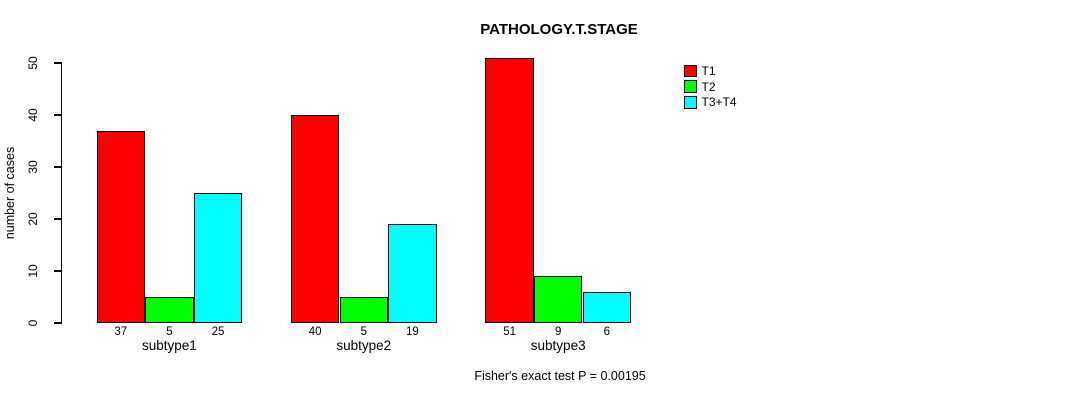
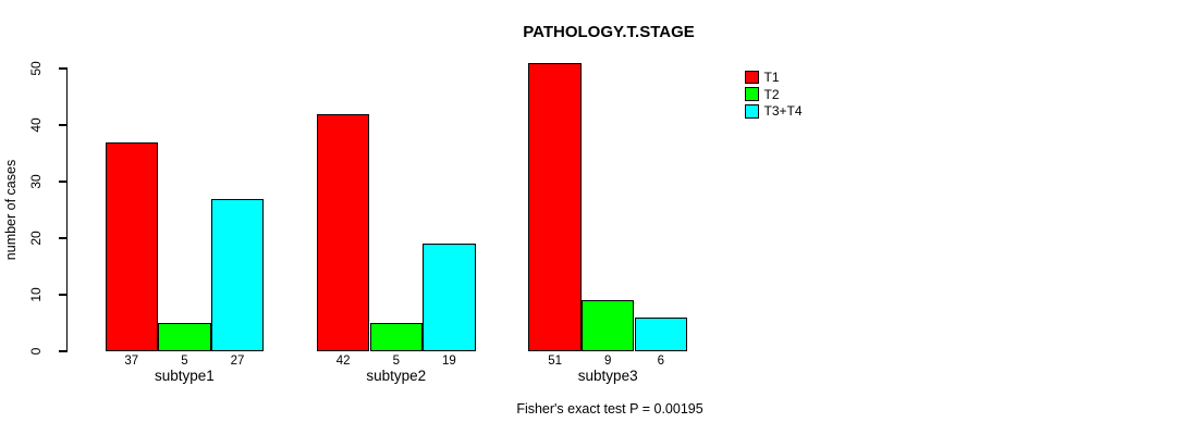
T3+T4/subtype1: 25 -> 27
T1/subtype2: 40 -> 42
